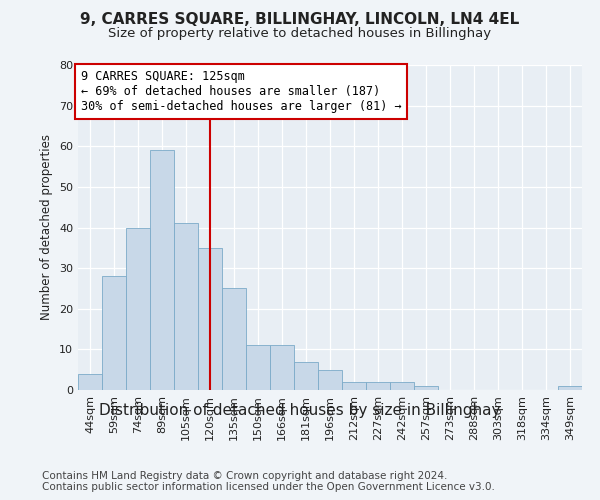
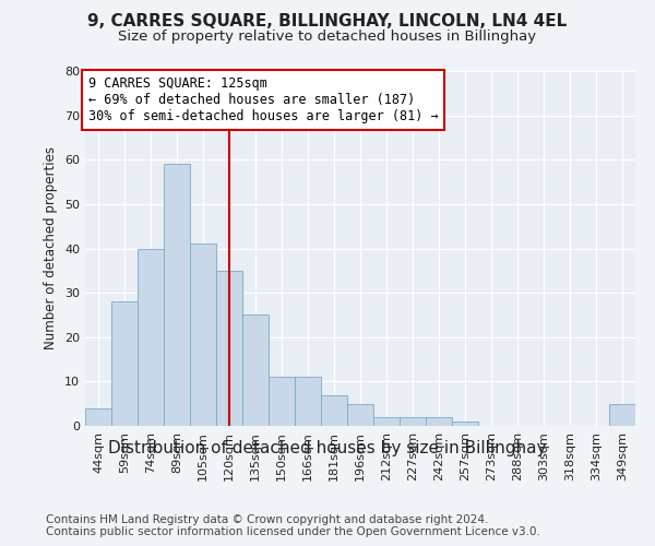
349sqm: 1 -> 5
